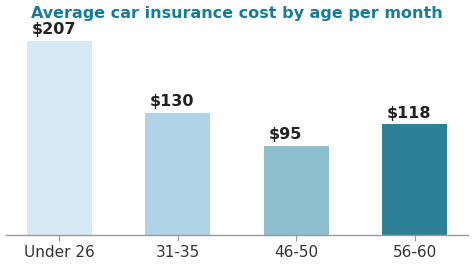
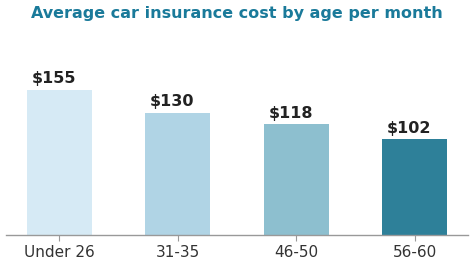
Under 26: $207 -> $155
46-50: $95 -> $118
56-60: $118 -> $102
